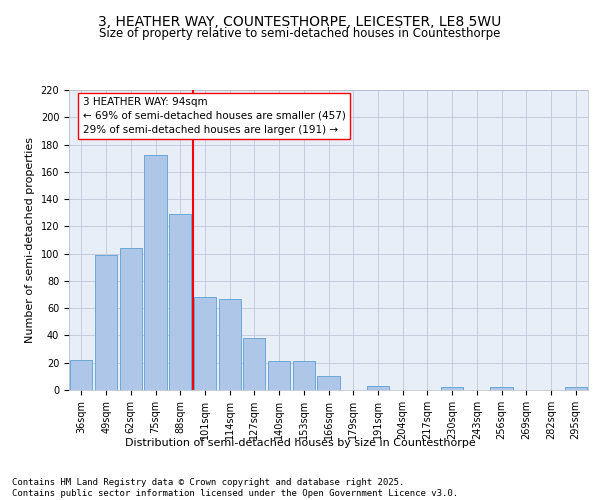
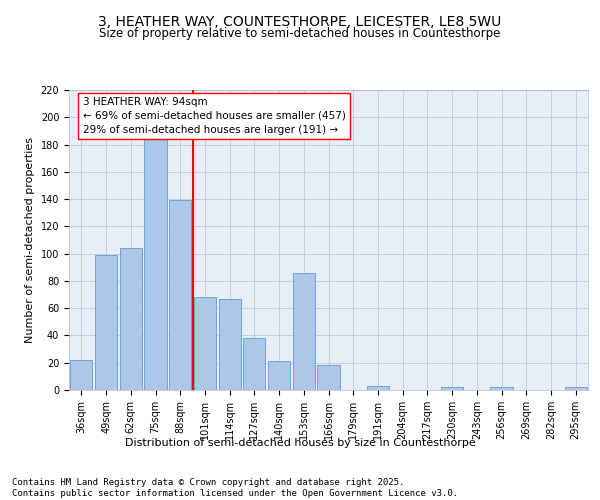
75sqm: 172 -> 185
88sqm: 129 -> 139
153sqm: 21 -> 86
166sqm: 10 -> 18
